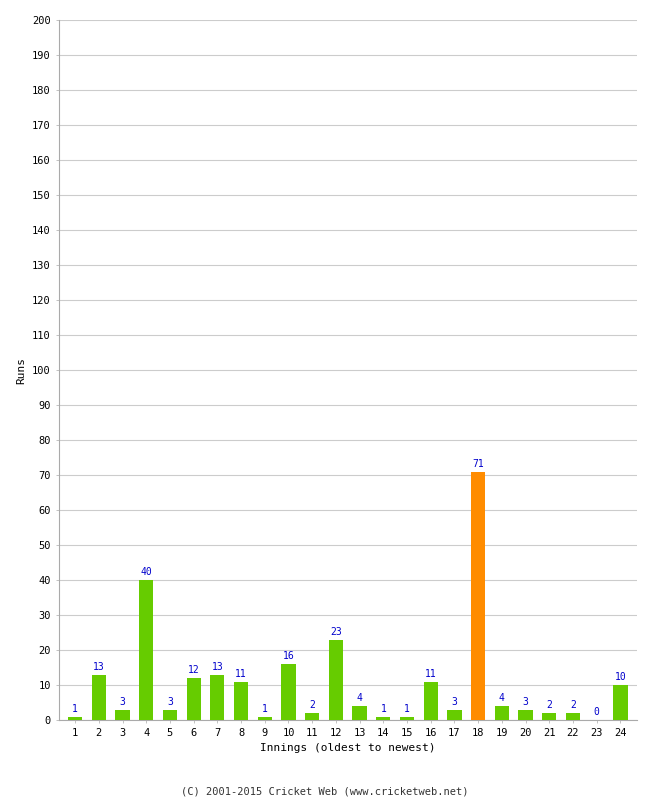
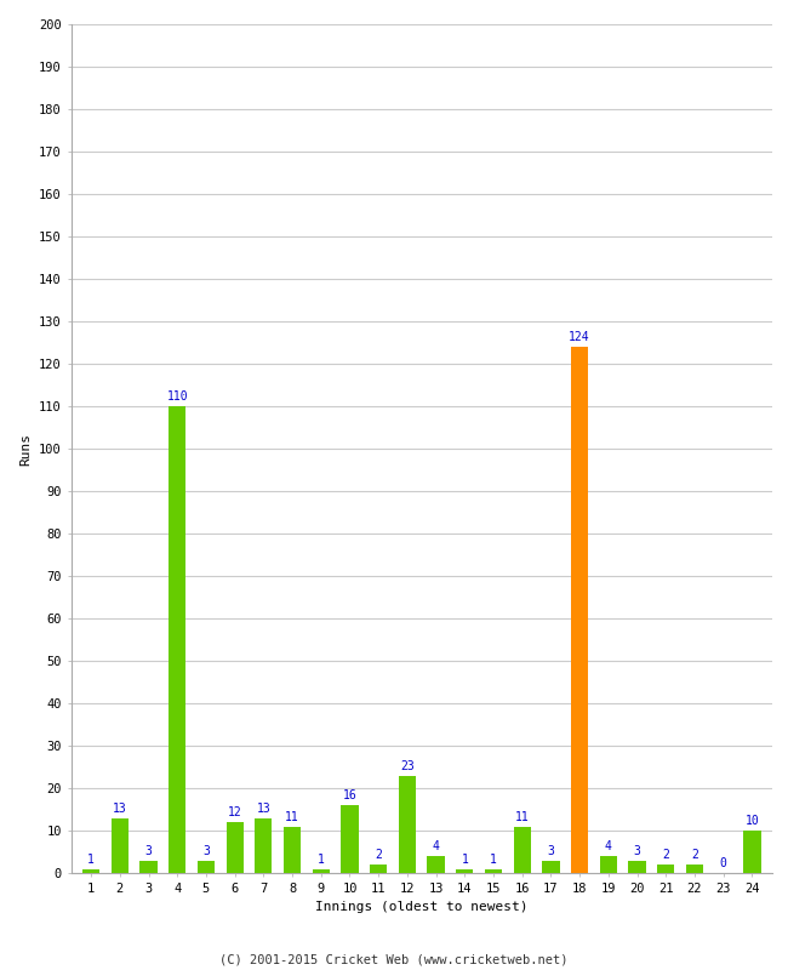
4: 40 -> 110
18: 71 -> 124
